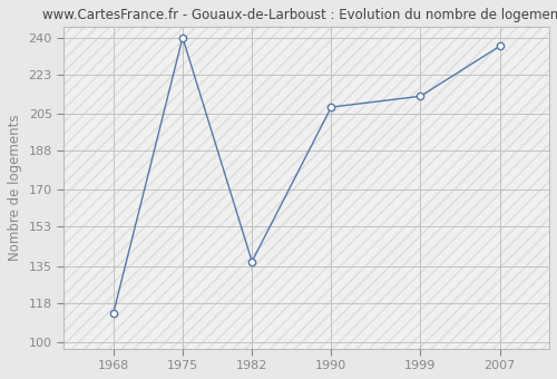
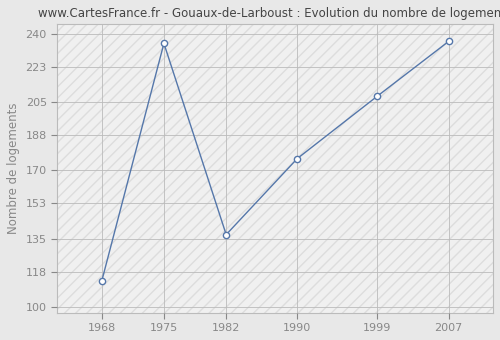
1975: 240 -> 235
1990: 208 -> 176
1999: 213 -> 208
